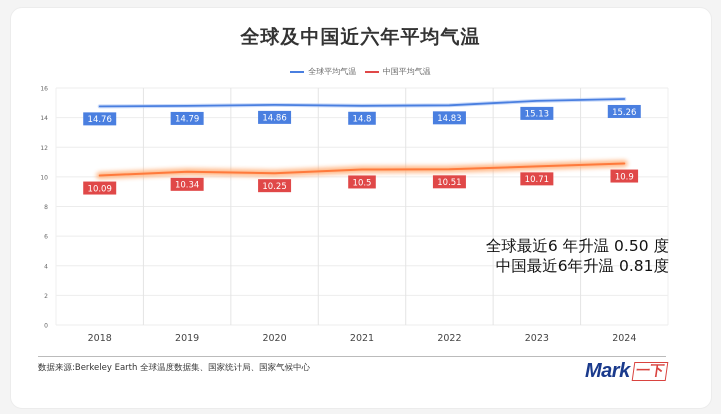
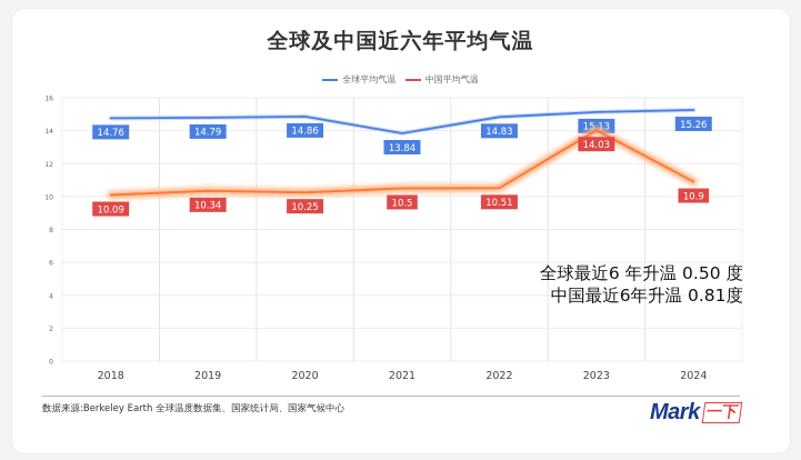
全球平均气温/2021: 14.8 -> 13.84
中国平均气温/2023: 10.71 -> 14.03
